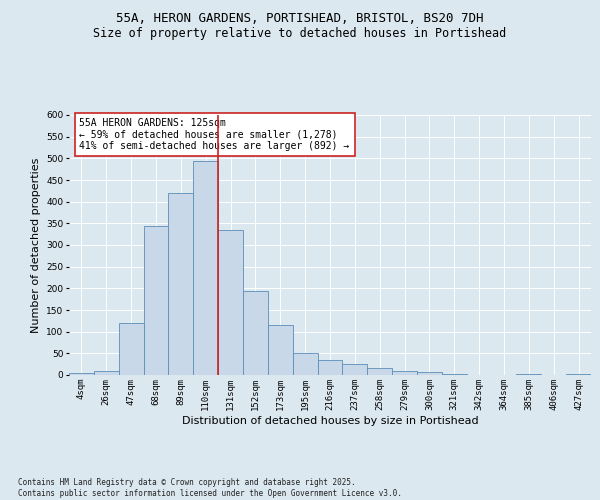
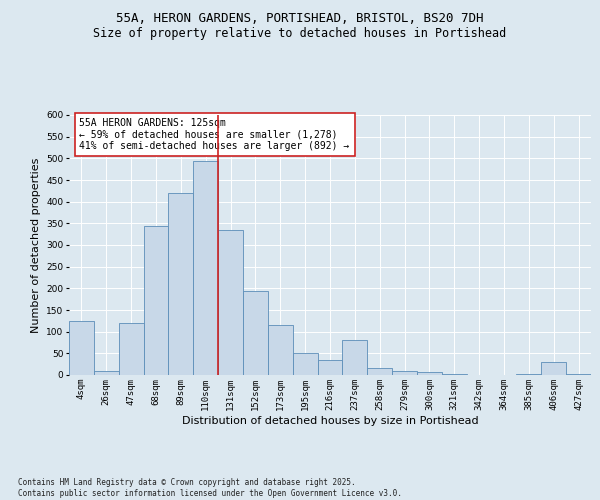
4sqm: 5 -> 125
237sqm: 25 -> 80
406sqm: 1 -> 30
